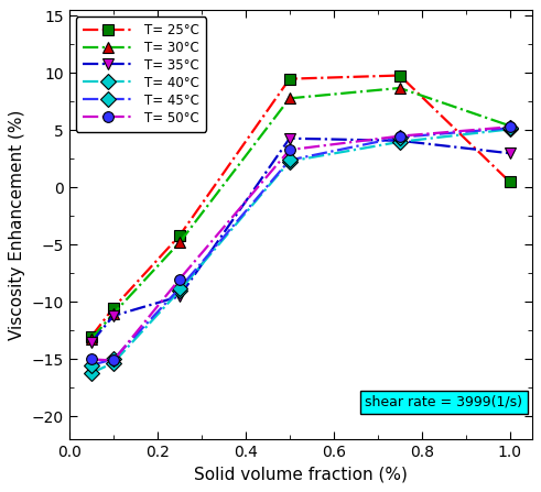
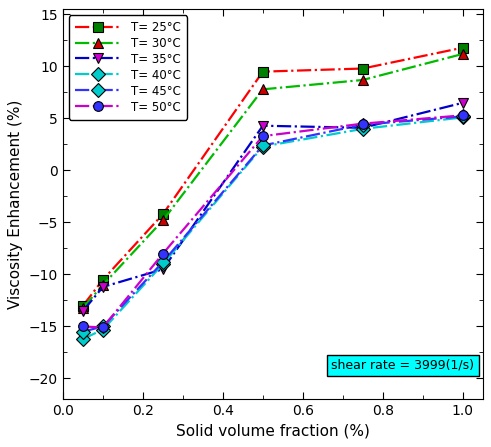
T= 25°C/1.0: 0.5 -> 11.8
T= 30°C/1.0: 5.4 -> 11.2
T= 35°C/1.0: 3.0 -> 6.5
